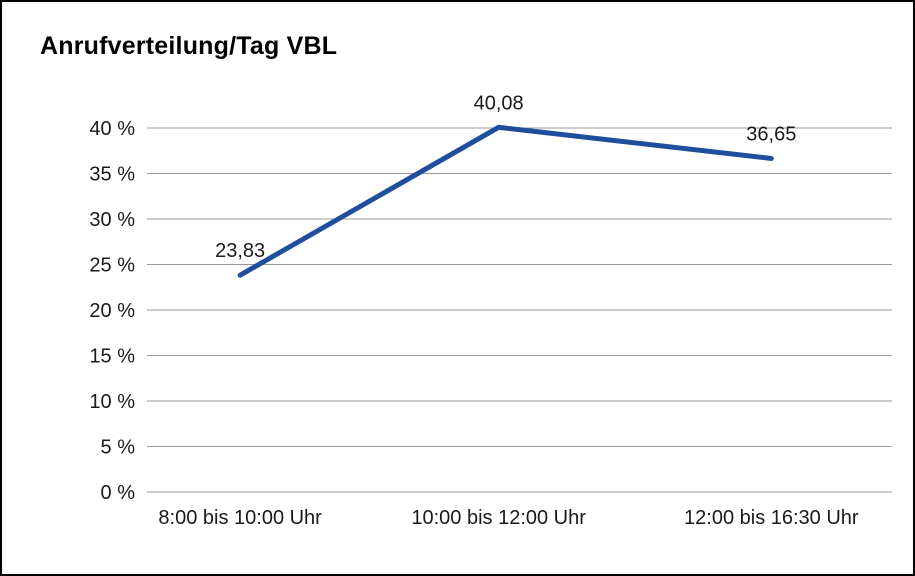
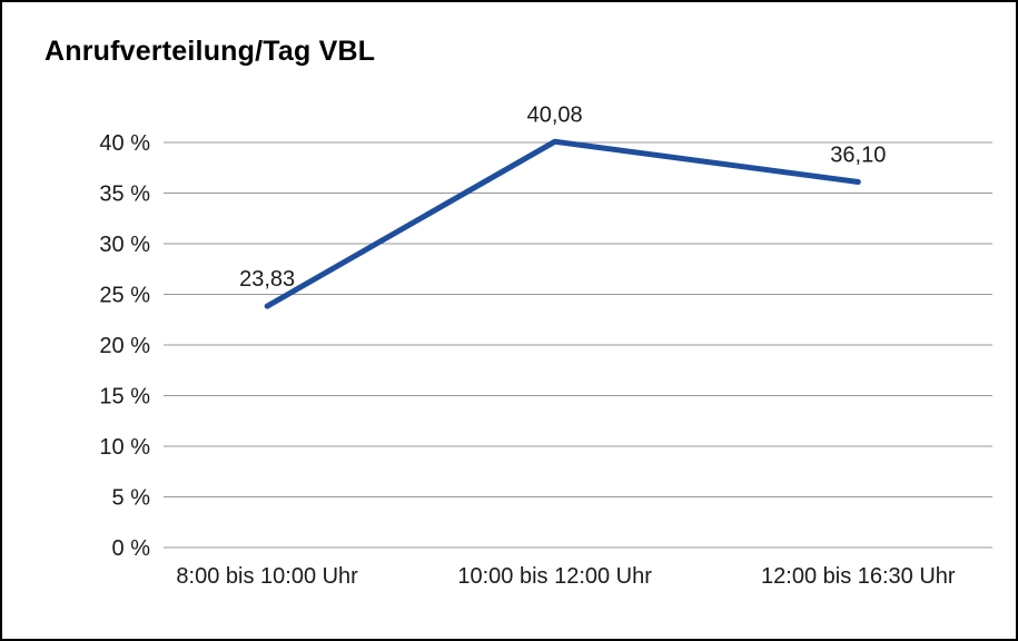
12:00 bis 16:30 Uhr: 36,65 -> 36,10
